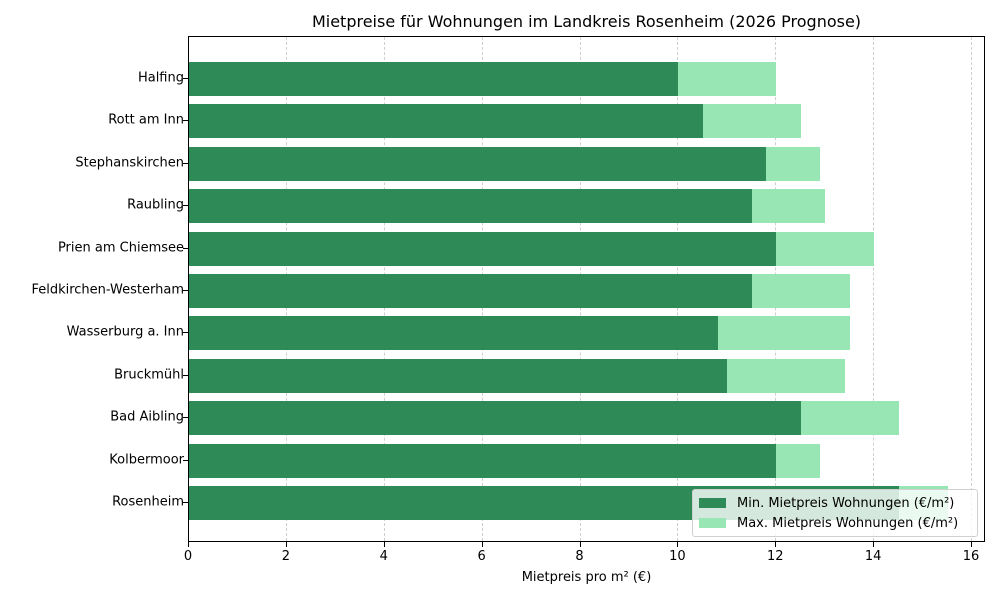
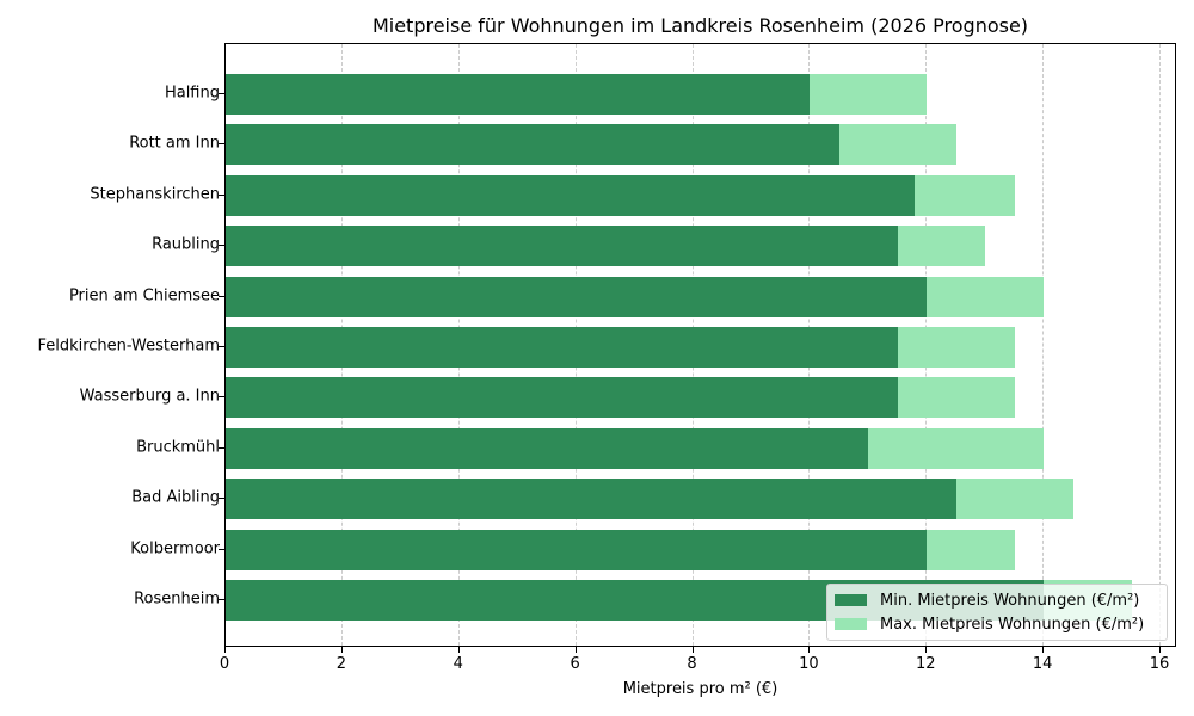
Max. Mietpreis Wohnungen (€/m²)/Stephanskirchen: 12.9 -> 13.5
Min. Mietpreis Wohnungen (€/m²)/Wasserburg a. Inn: 10.8 -> 11.5
Max. Mietpreis Wohnungen (€/m²)/Bruckmühl: 13.4 -> 14.0
Max. Mietpreis Wohnungen (€/m²)/Kolbermoor: 12.9 -> 13.5
Min. Mietpreis Wohnungen (€/m²)/Rosenheim: 14.5 -> 14.0
